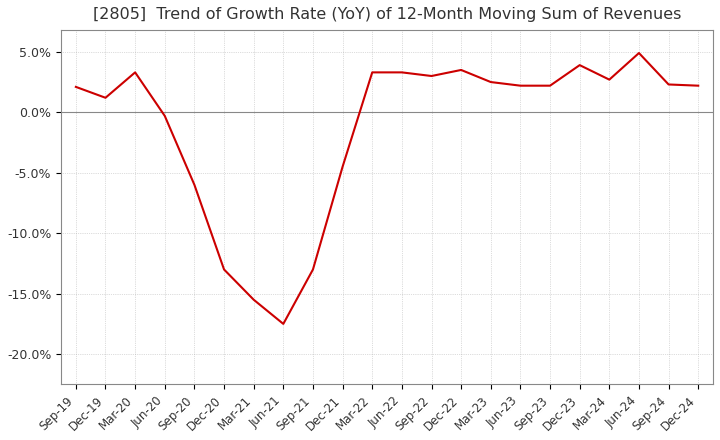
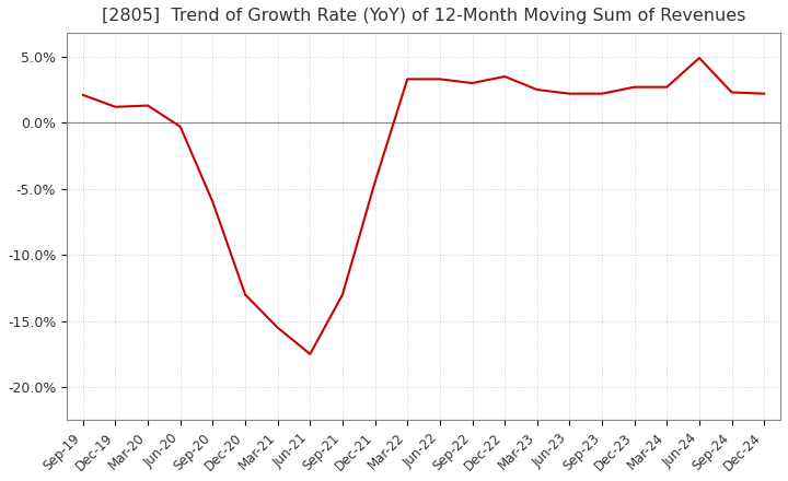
Mar-20: 3.3% -> 1.3%
Dec-23: 3.9% -> 2.7%
